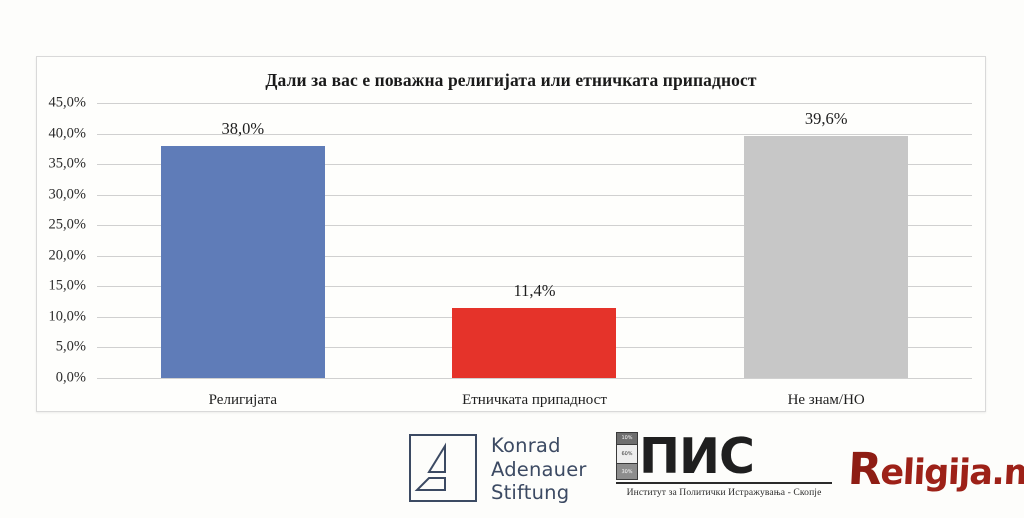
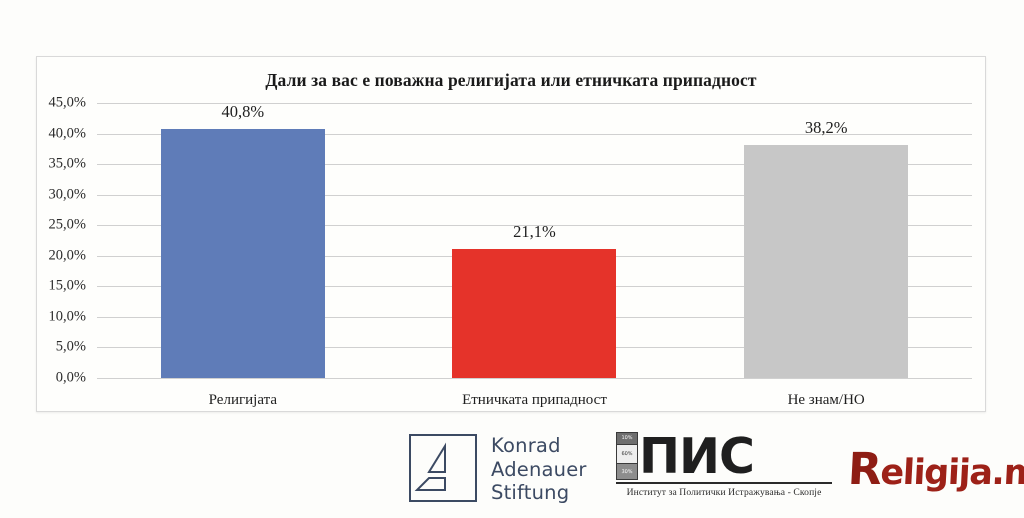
Религијата: 38,0% -> 40,8%
Етничката припадност: 11,4% -> 21,1%
Не знам/НО: 39,6% -> 38,2%
